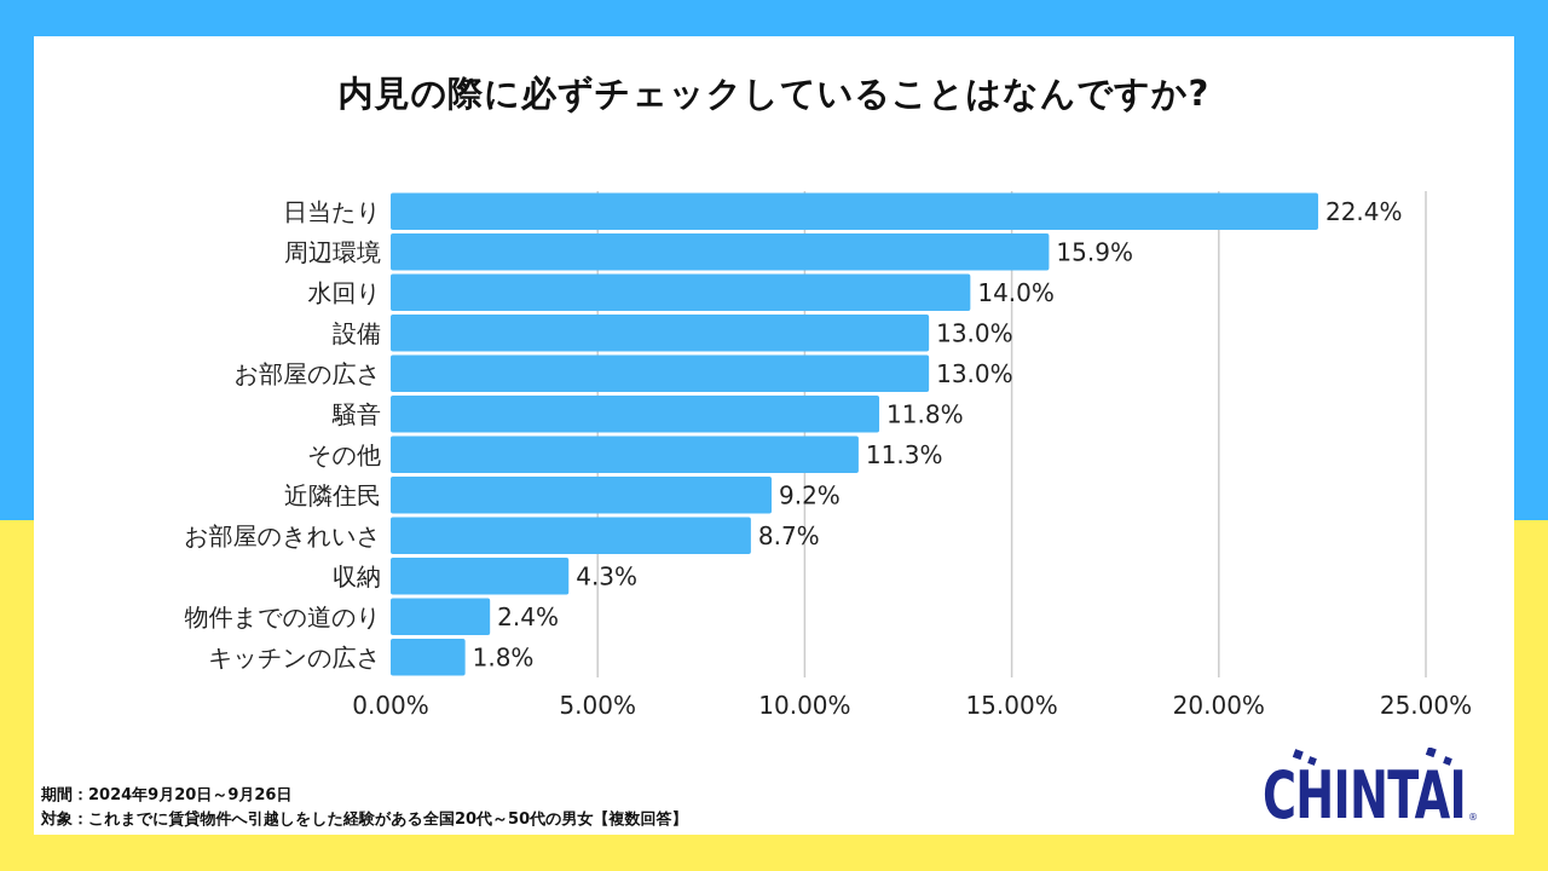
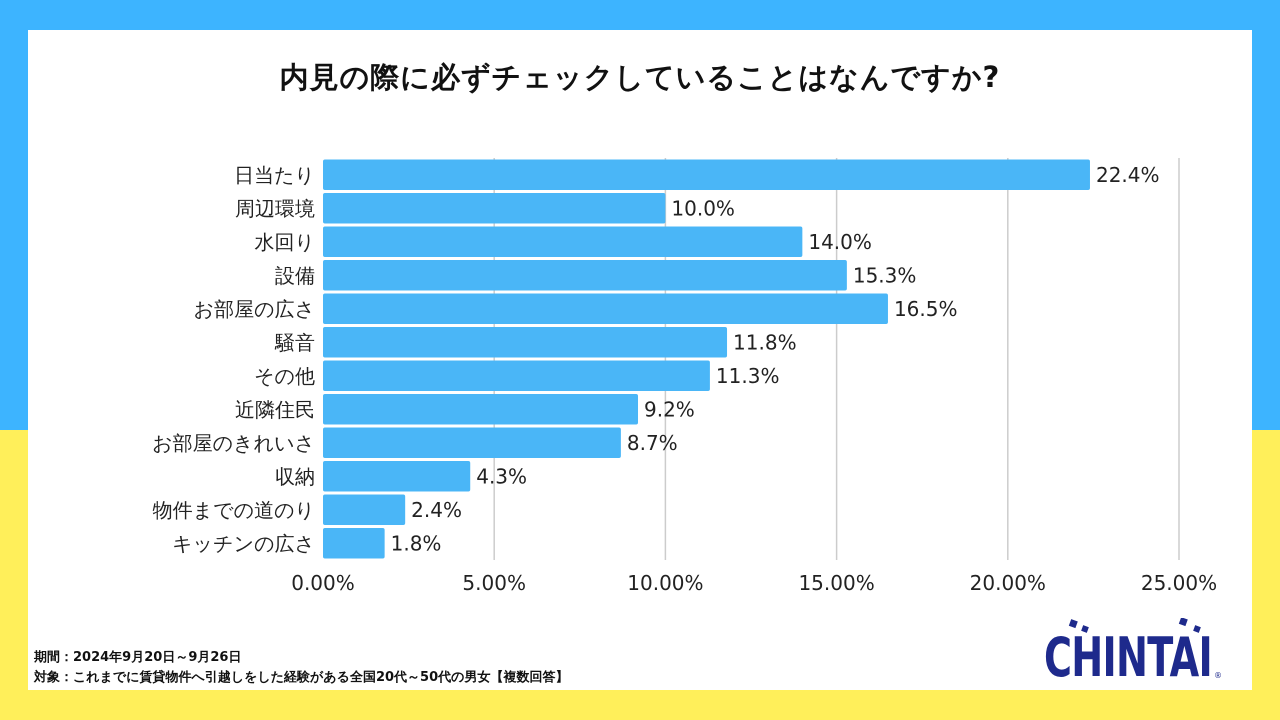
周辺環境: 15.9% -> 10.0%
設備: 13.0% -> 15.3%
お部屋の広さ: 13.0% -> 16.5%
